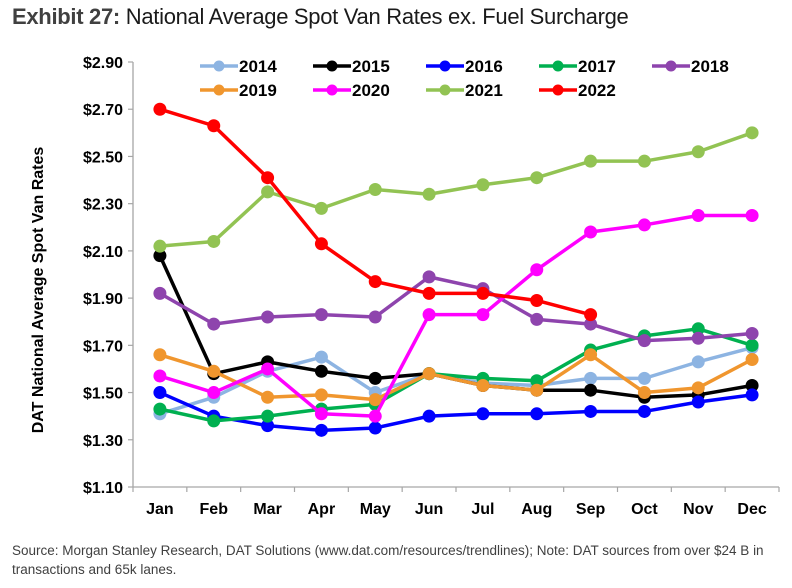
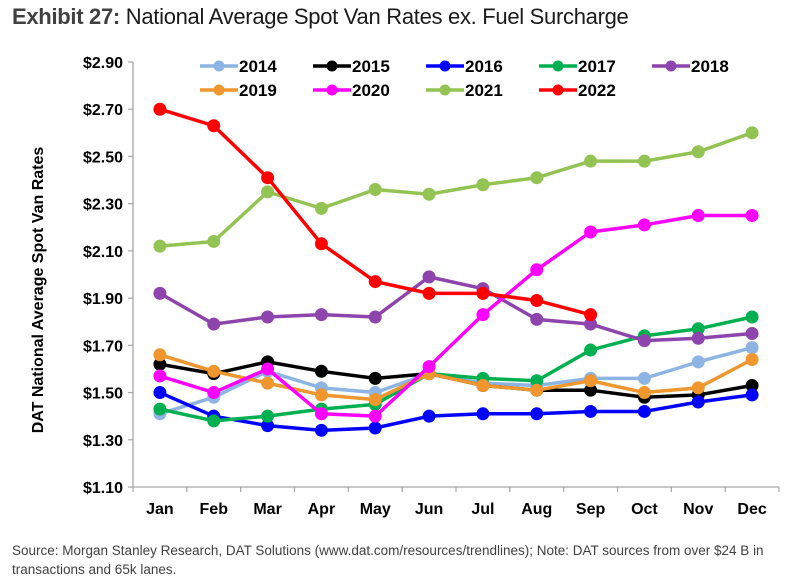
2015/Jan: $2.08 -> $1.62
2019/Mar: $1.48 -> $1.54
2014/Apr: $1.65 -> $1.52
2020/Jun: $1.83 -> $1.61
2019/Sep: $1.66 -> $1.55
2017/Dec: $1.70 -> $1.82
